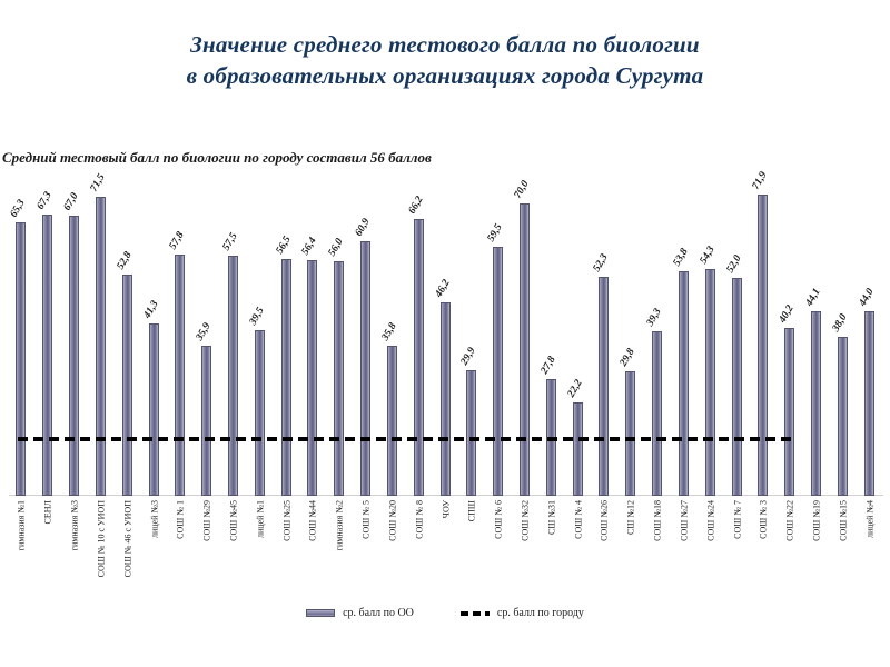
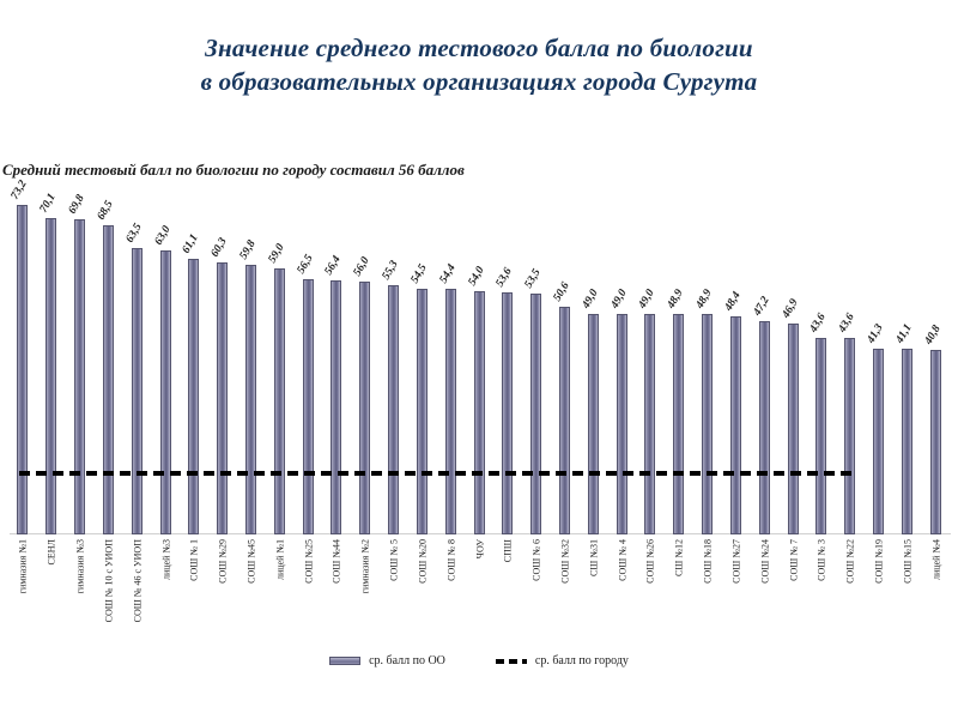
гимназия №1: 65,3 -> 73,2
СЕНЛ: 67,3 -> 70,1
гимназия №3: 67,0 -> 69,8
СОШ № 10 с УИОП: 71,5 -> 68,5
СОШ № 46 с УИОП: 52,8 -> 63,5
лицей №3: 41,3 -> 63,0
СОШ № 1: 57,8 -> 61,1
СОШ №29: 35,9 -> 60,3
СОШ №45: 57,5 -> 59,8
лицей №1: 39,5 -> 59,0
СОШ № 5: 60,9 -> 55,3
СОШ №20: 35,8 -> 54,5
СОШ № 8: 66,2 -> 54,4
ЧОУ: 46,2 -> 54,0
СПШ: 29,9 -> 53,6
СОШ № 6: 59,5 -> 53,5
СОШ №32: 70,0 -> 50,6
СШ №31: 27,8 -> 49,0
СОШ № 4: 22,2 -> 49,0
СОШ №26: 52,3 -> 49,0
СШ №12: 29,8 -> 48,9
СОШ №18: 39,3 -> 48,9
СОШ №27: 53,8 -> 48,4
СОШ №24: 54,3 -> 47,2
СОШ № 7: 52,0 -> 46,9
СОШ № 3: 71,9 -> 43,6
СОШ №22: 40,2 -> 43,6
СОШ №19: 44,1 -> 41,3
СОШ №15: 38,0 -> 41,1
лицей №4: 44,0 -> 40,8
